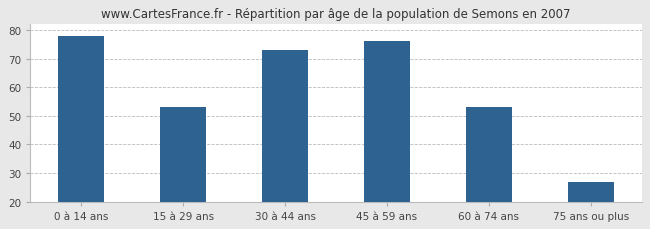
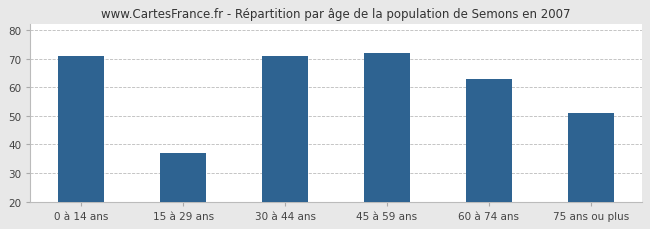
0 à 14 ans: 78 -> 71
15 à 29 ans: 53 -> 37
30 à 44 ans: 73 -> 71
45 à 59 ans: 76 -> 72
60 à 74 ans: 53 -> 63
75 ans ou plus: 27 -> 51
